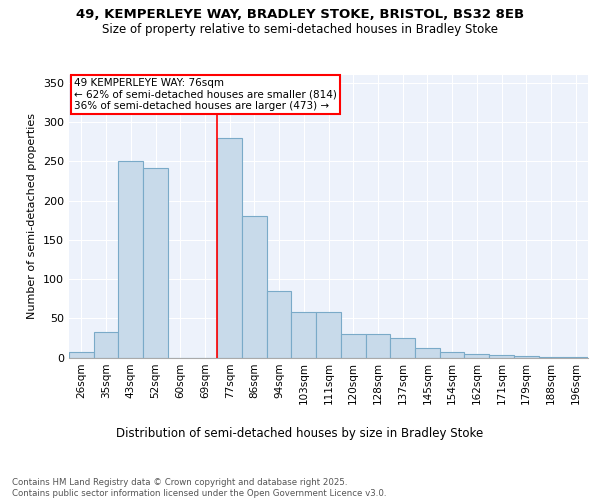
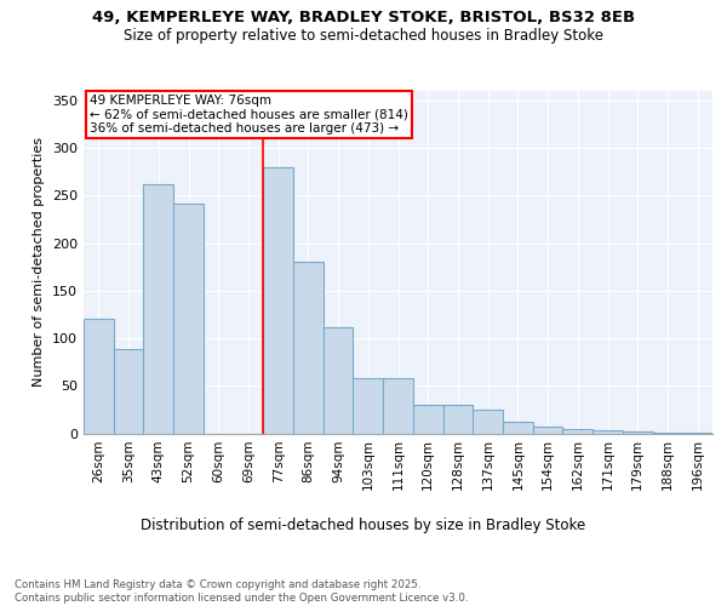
26sqm: 7 -> 120
35sqm: 33 -> 88
43sqm: 250 -> 262
94sqm: 85 -> 112
